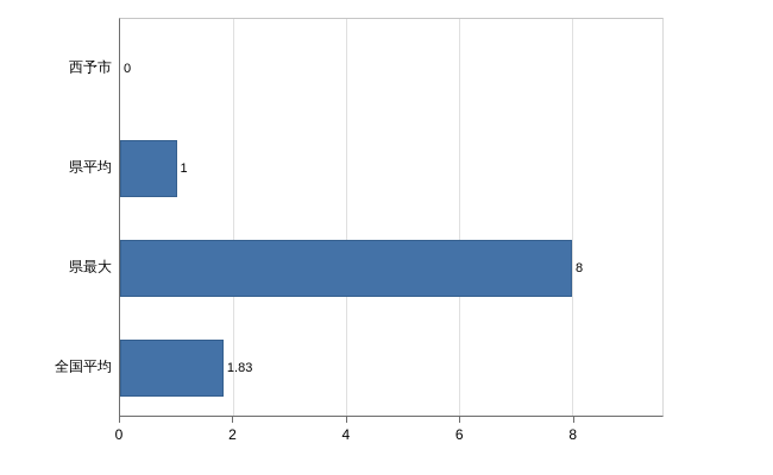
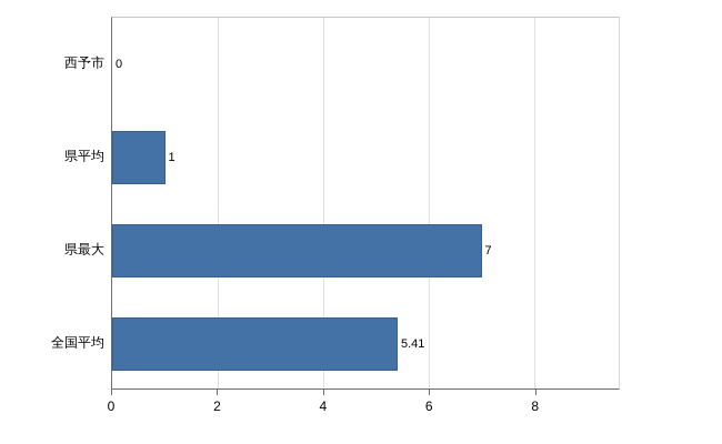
県最大: 8 -> 7
全国平均: 1.83 -> 5.41
